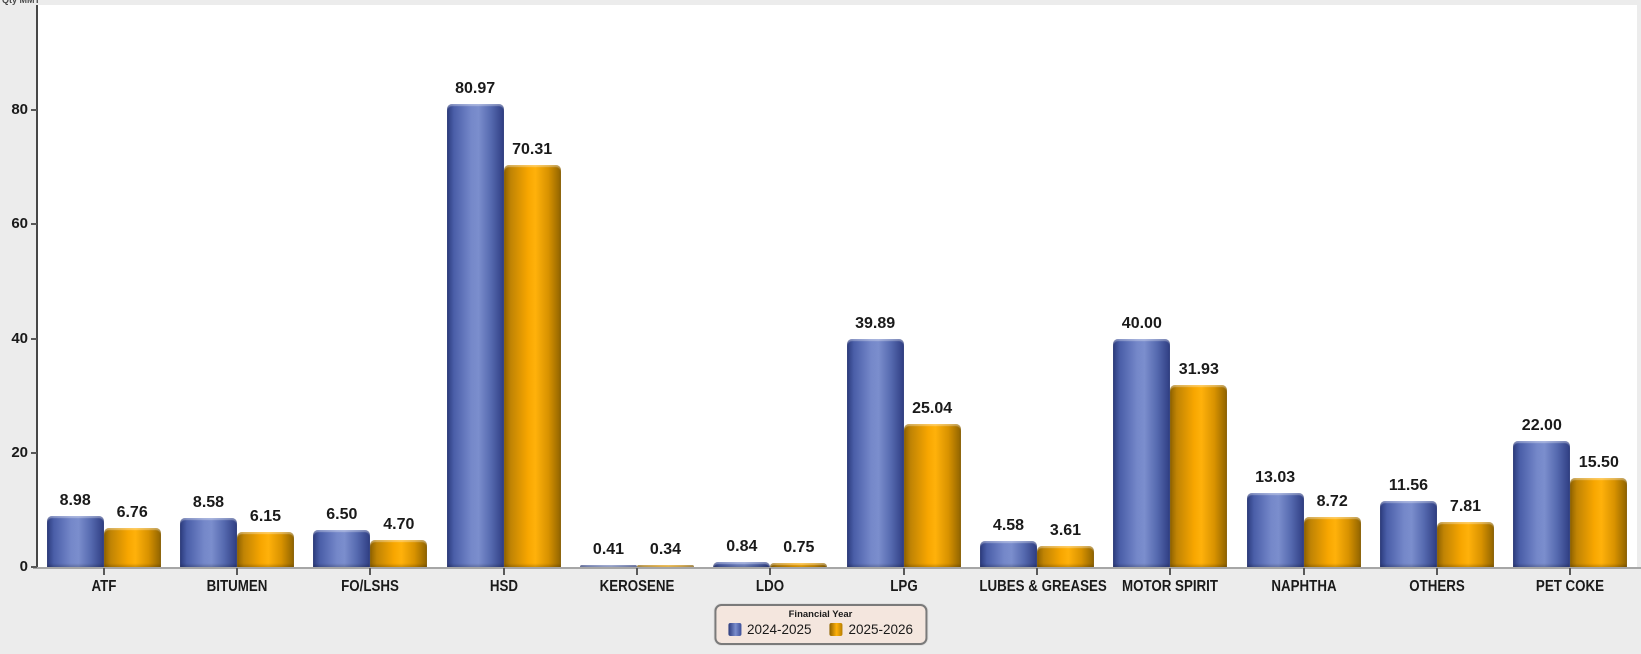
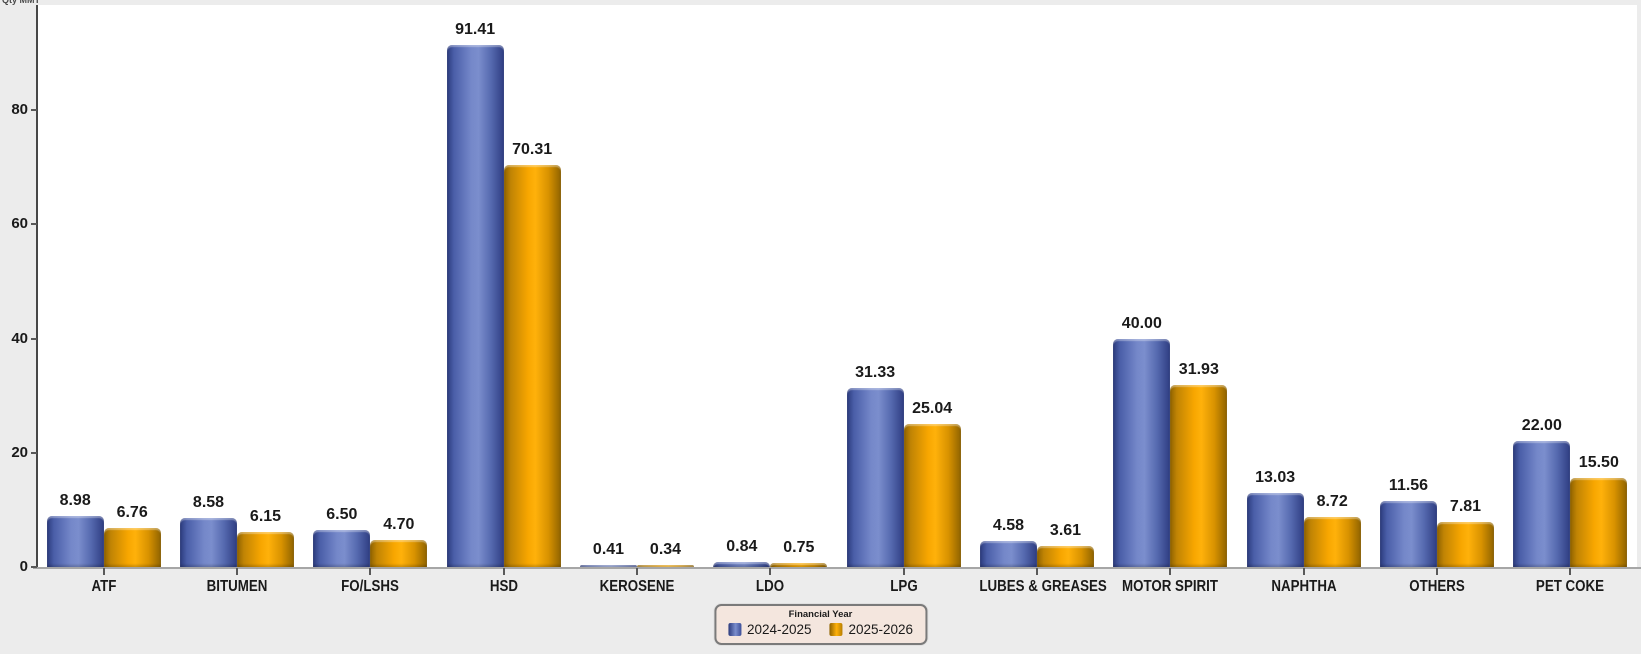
2024-2025/HSD: 80.97 -> 91.41
2024-2025/LPG: 39.89 -> 31.33
